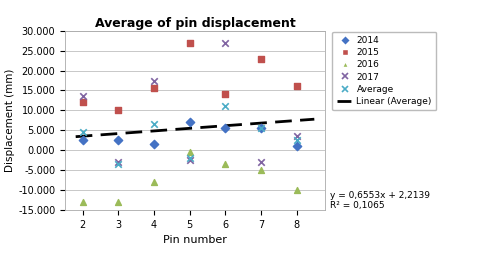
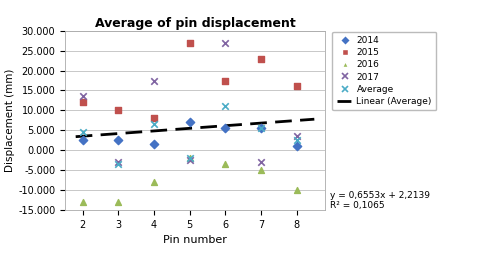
2015/4: 15.5 -> 8.0
2016/5: -0.5 -> -2.0
2015/6: 14.0 -> 17.5
